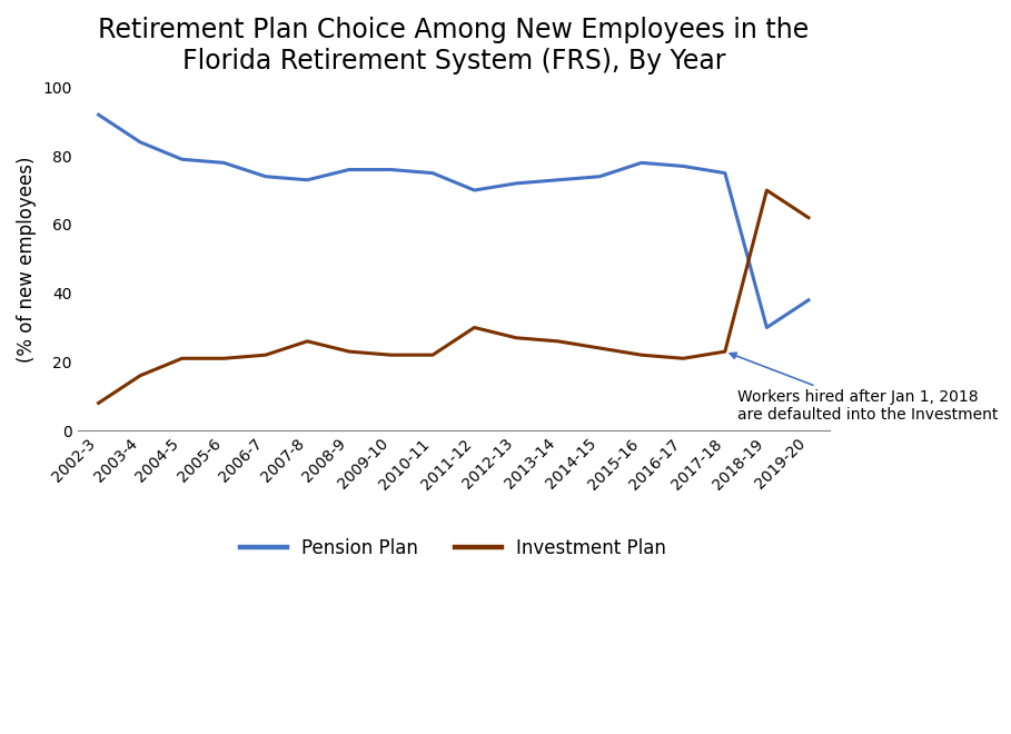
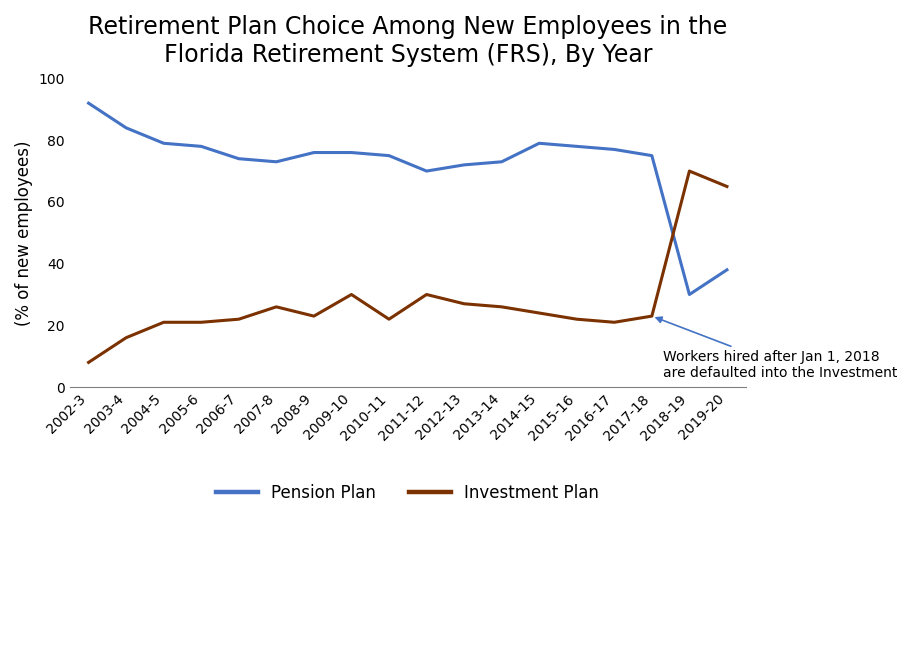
Investment Plan/2009-10: 22 -> 30
Pension Plan/2014-15: 74 -> 79
Investment Plan/2019-20: 62 -> 65
